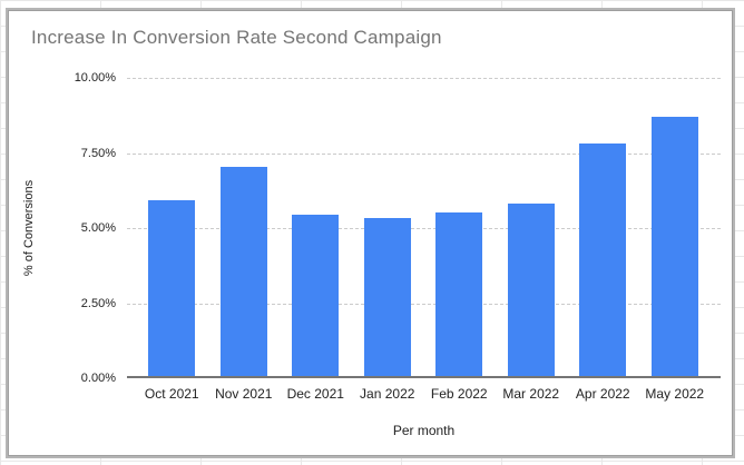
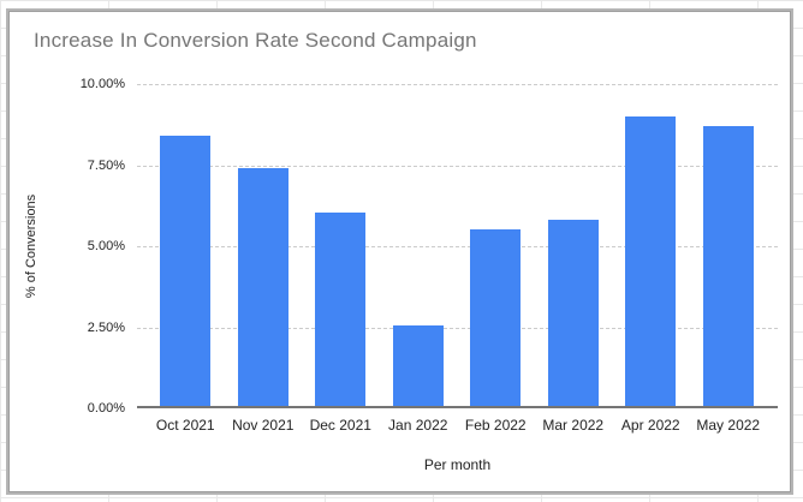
Oct 2021: 5.9% -> 8.4%
Nov 2021: 7.0% -> 7.4%
Dec 2021: 5.4% -> 6.0%
Jan 2022: 5.3% -> 2.5%
Apr 2022: 7.8% -> 9.0%
